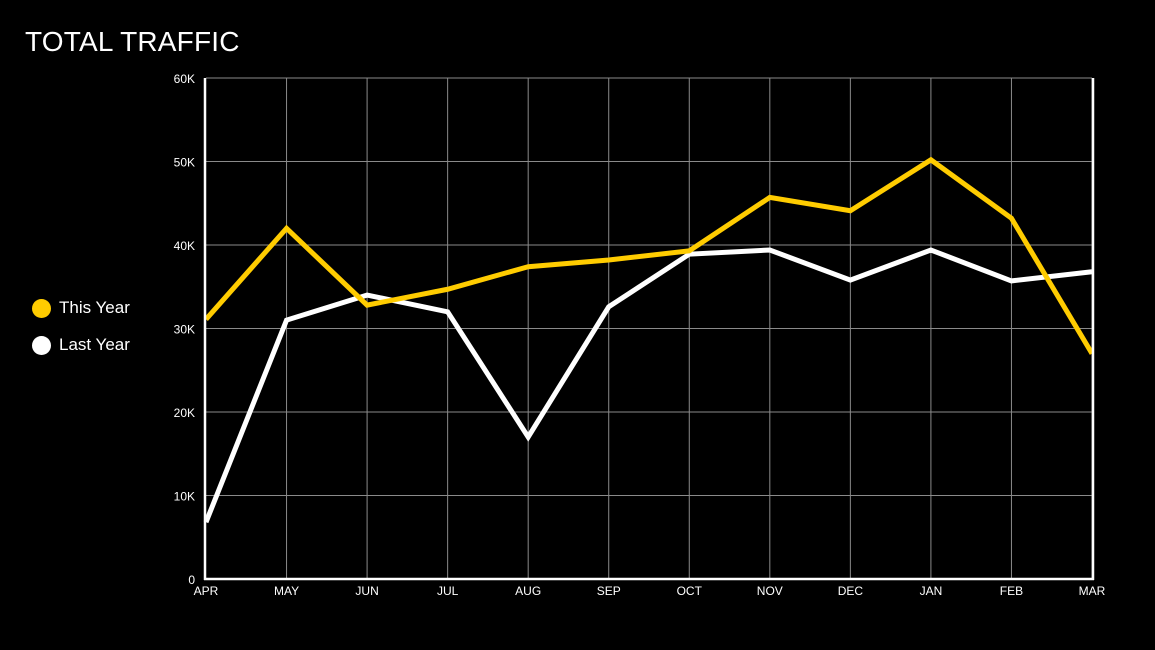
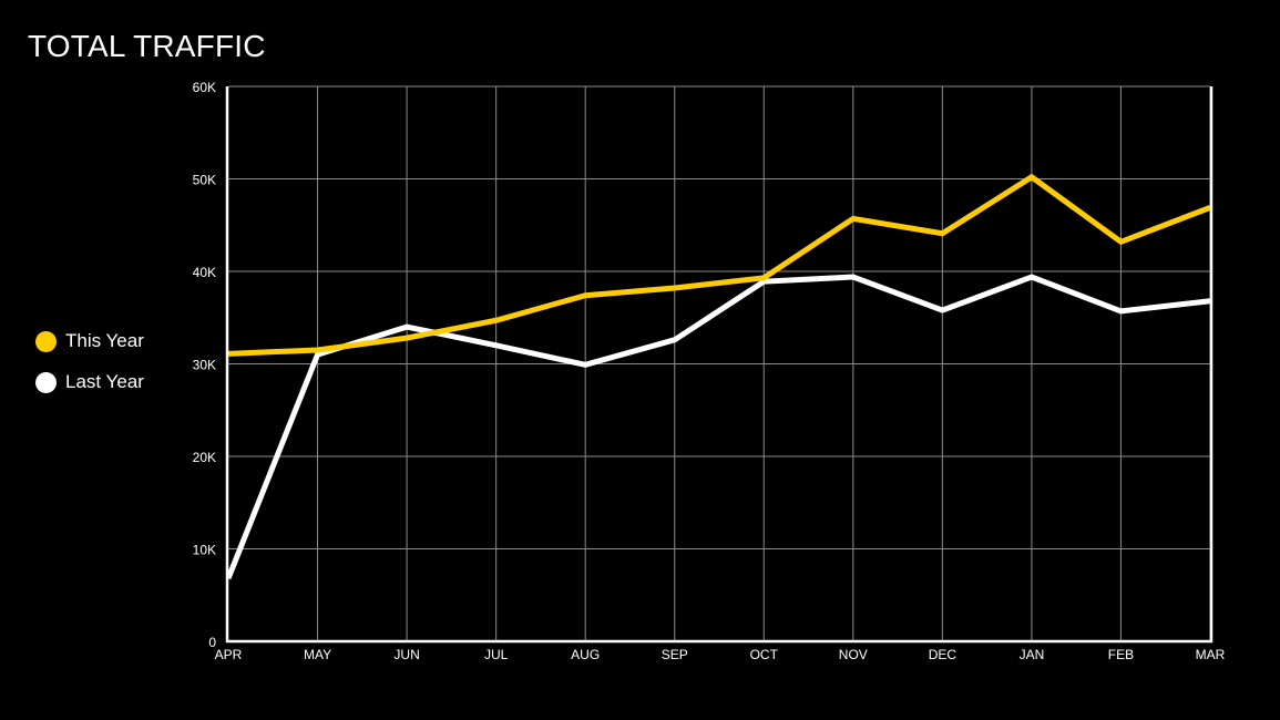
This Year/MAY: 42K -> 32K
Last Year/AUG: 17K -> 30K
This Year/MAR: 27K -> 47K
